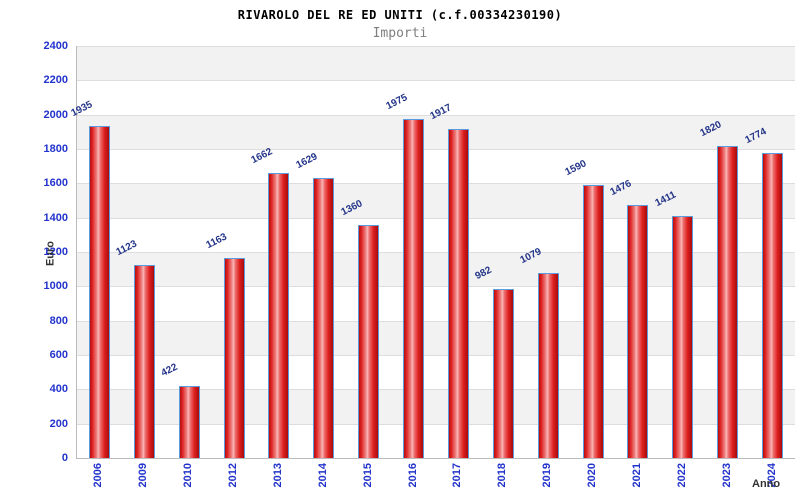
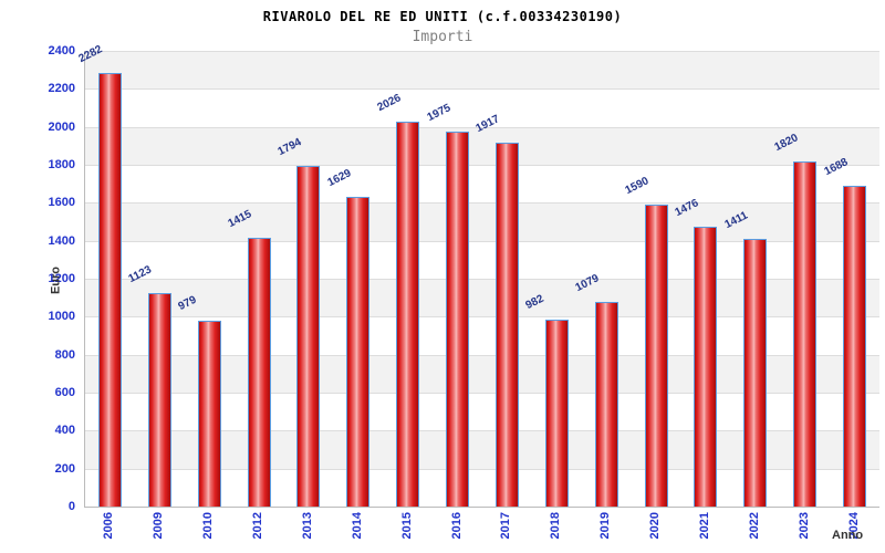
2006: 1935 -> 2282
2010: 422 -> 979
2012: 1163 -> 1415
2013: 1662 -> 1794
2015: 1360 -> 2026
2024: 1774 -> 1688
